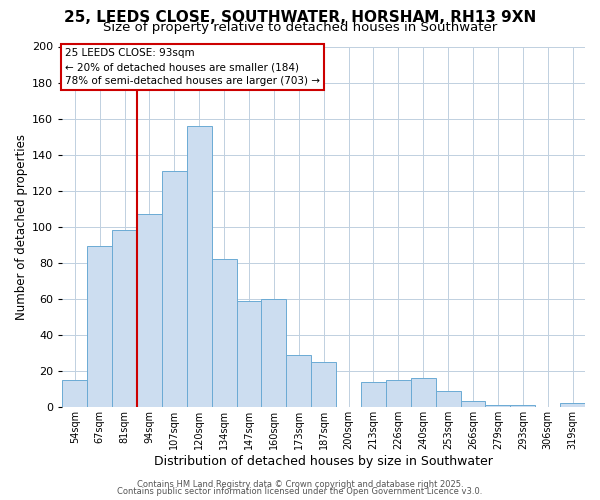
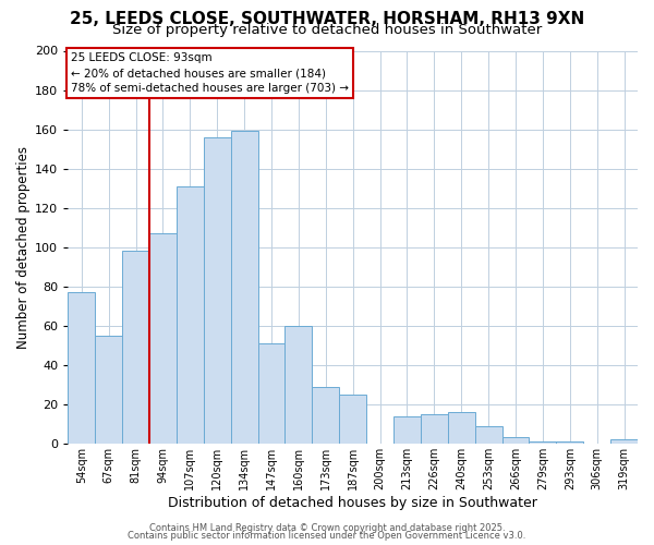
54sqm: 15 -> 77
67sqm: 89 -> 55
134sqm: 82 -> 159
147sqm: 59 -> 51
